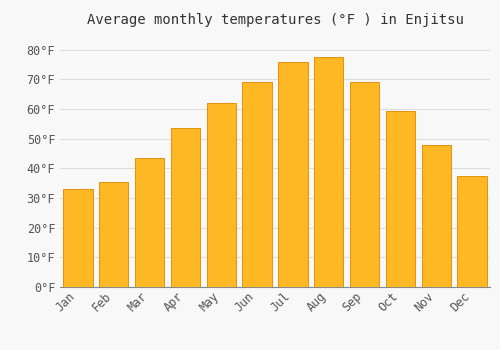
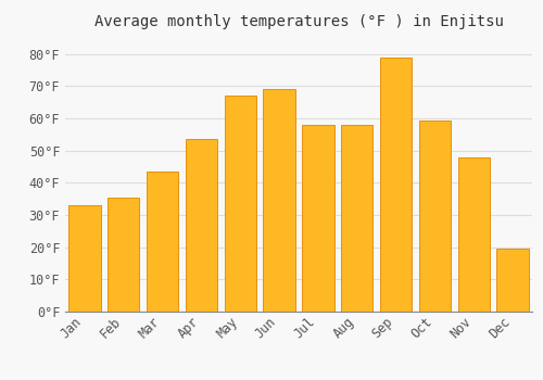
May: 62.0°F -> 67.0°F
Jul: 76.0°F -> 58.0°F
Aug: 77.5°F -> 58.0°F
Sep: 69.0°F -> 79.0°F
Dec: 37.5°F -> 19.5°F
